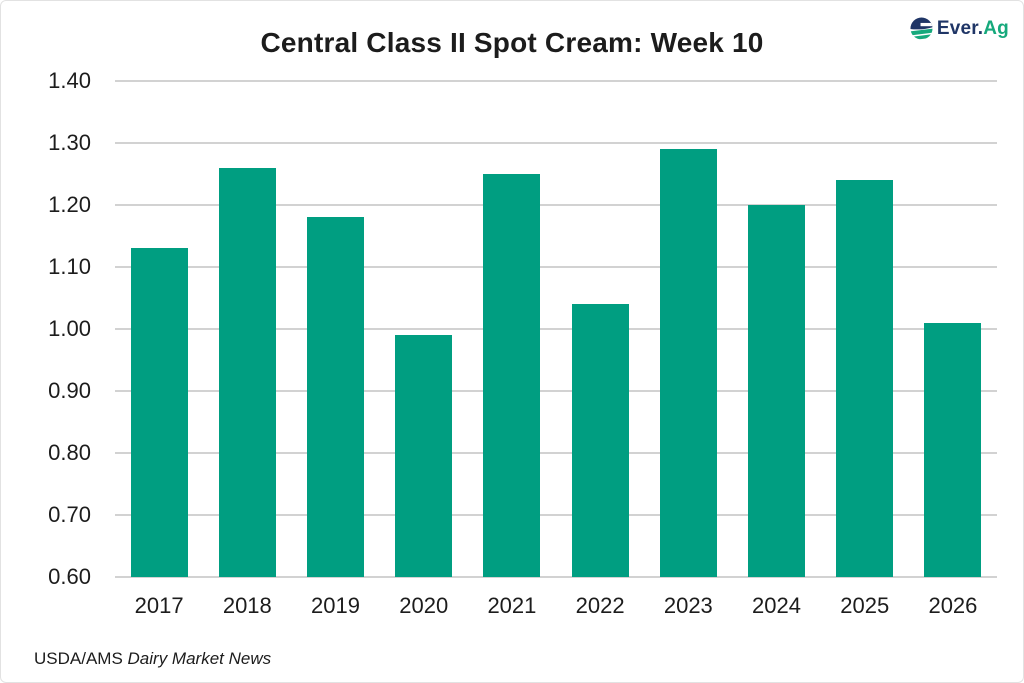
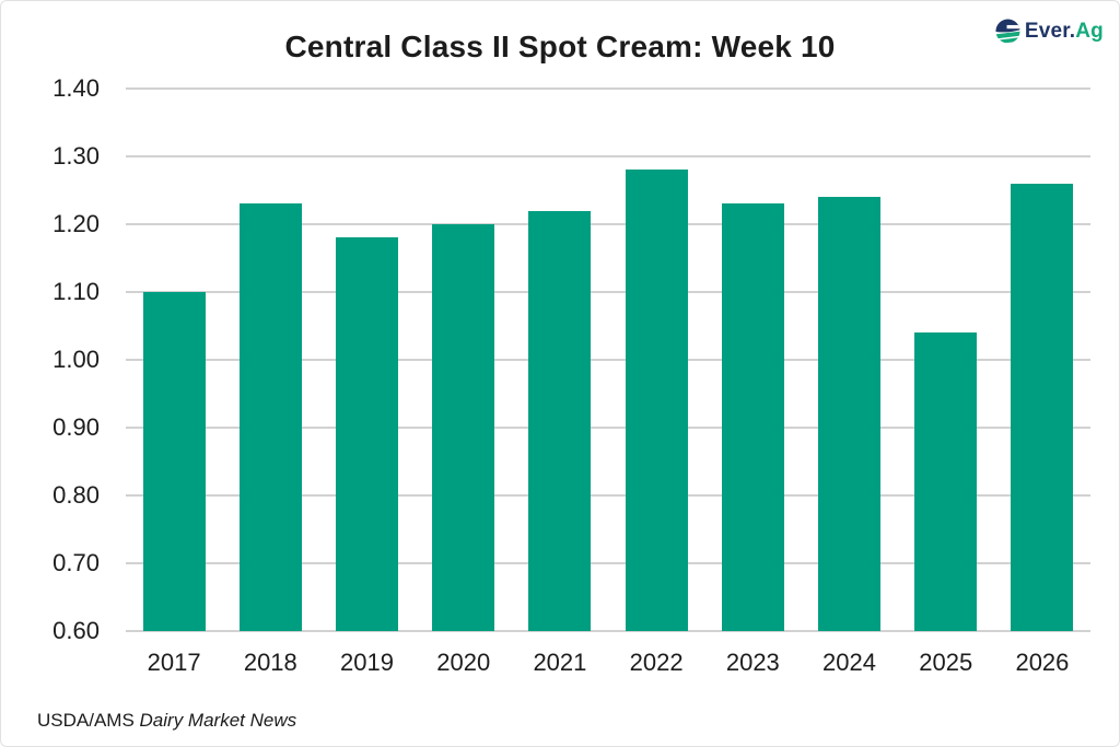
2017: 1.13 -> 1.10
2018: 1.26 -> 1.23
2020: 0.99 -> 1.20
2021: 1.25 -> 1.22
2022: 1.04 -> 1.28
2023: 1.29 -> 1.23
2024: 1.20 -> 1.24
2025: 1.24 -> 1.04
2026: 1.01 -> 1.26
